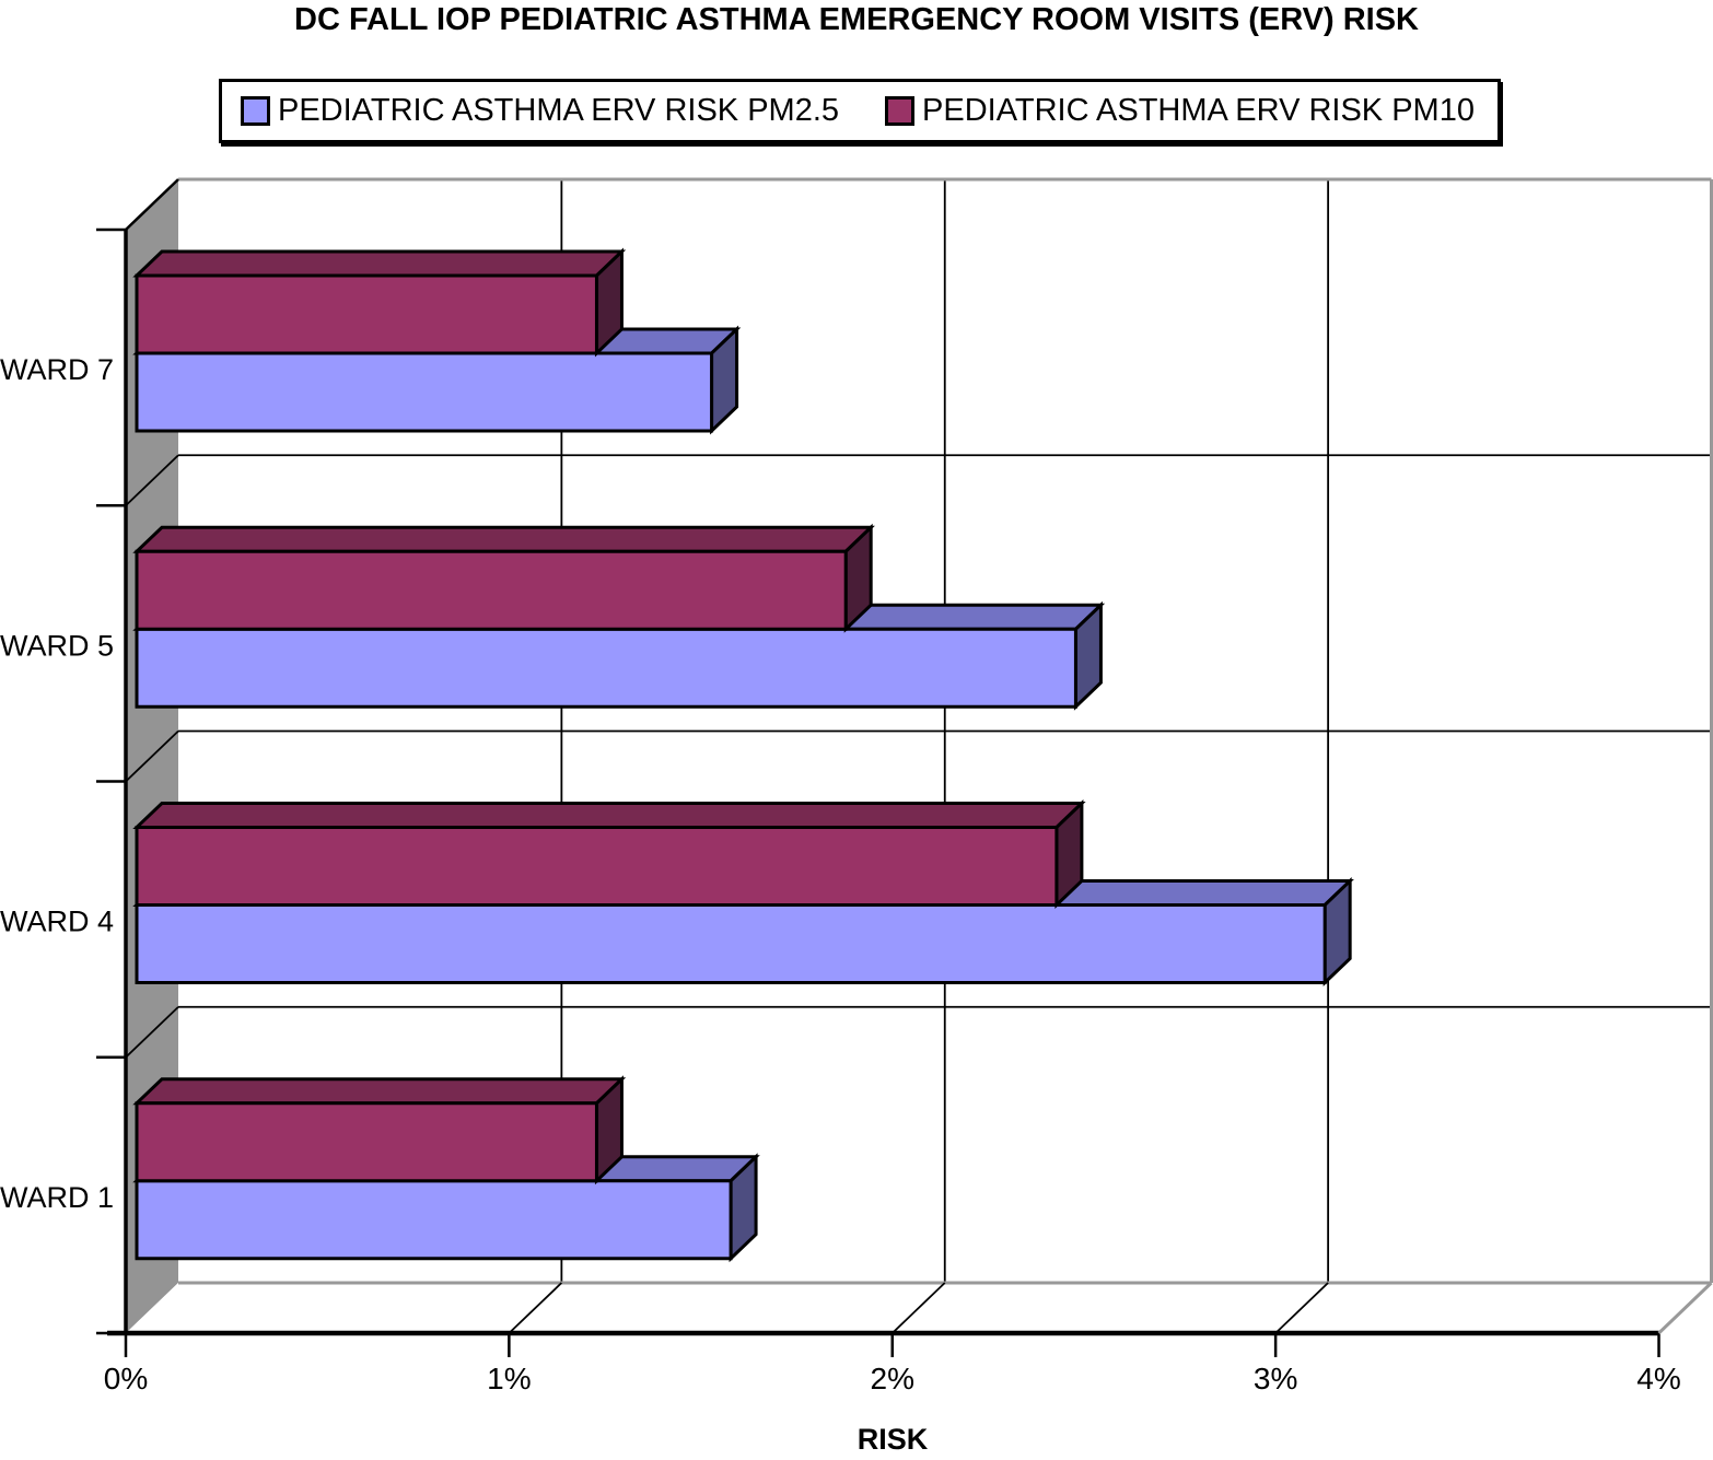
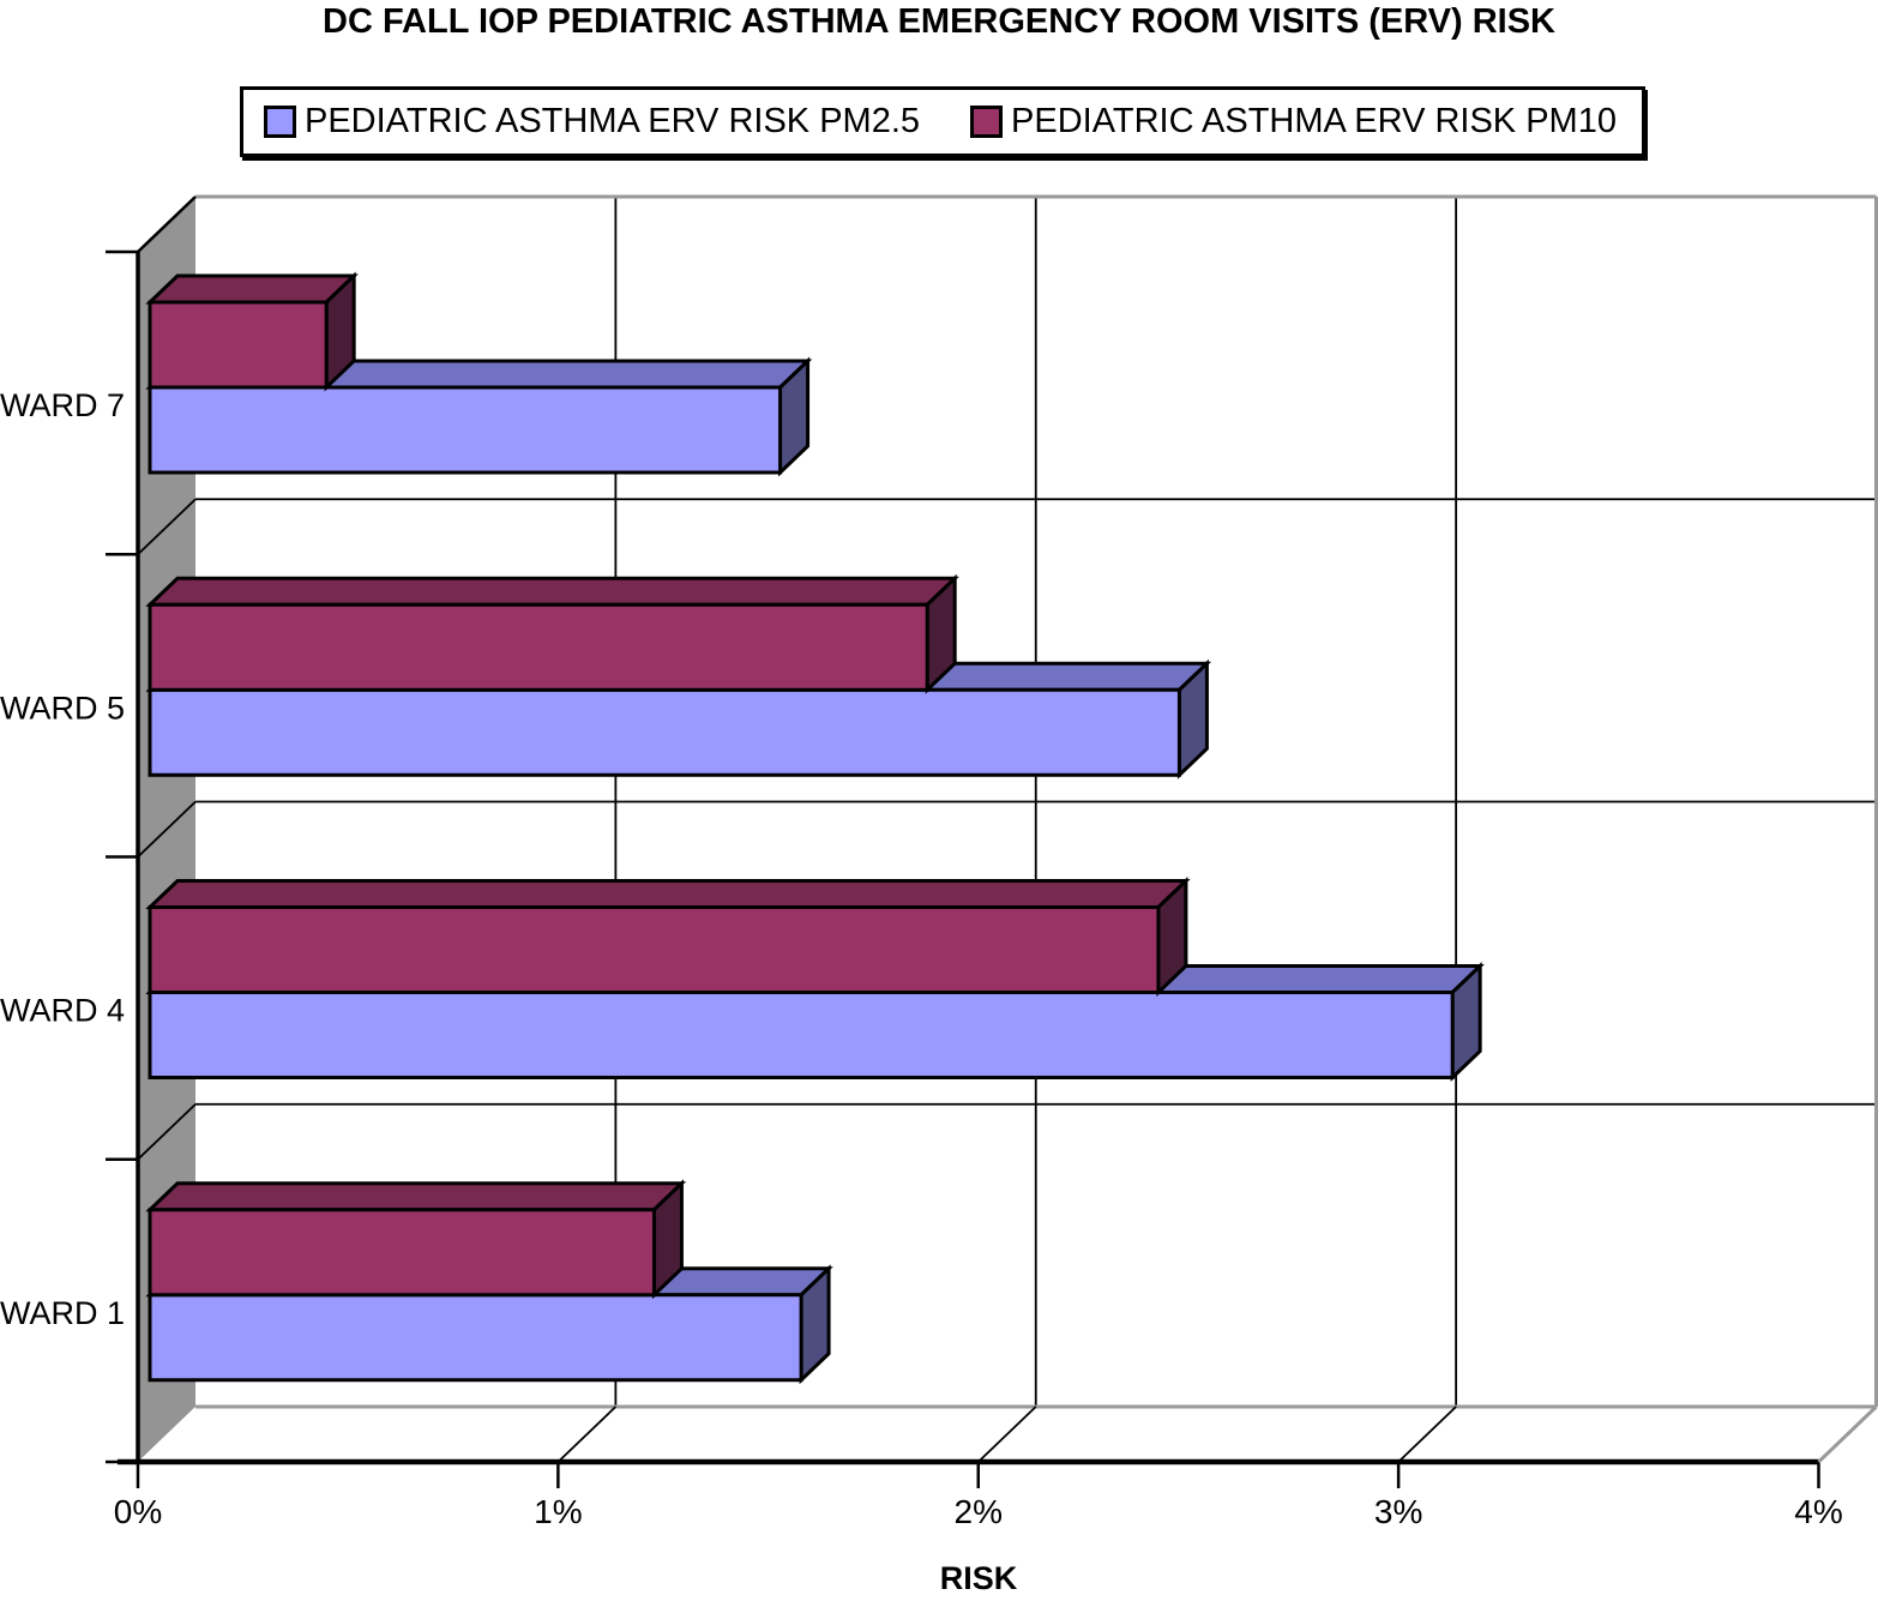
PEDIATRIC ASTHMA ERV RISK PM10/WARD 7: 1.20% -> 0.42%
